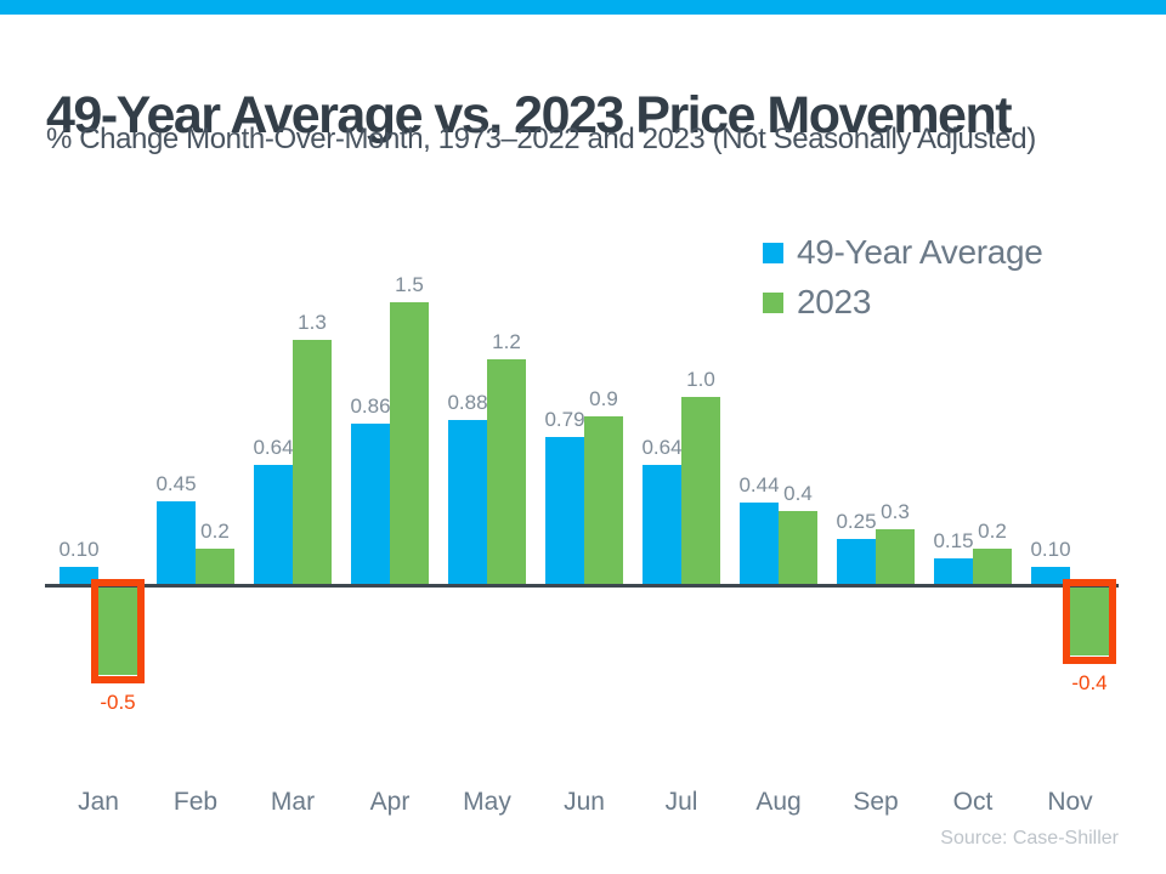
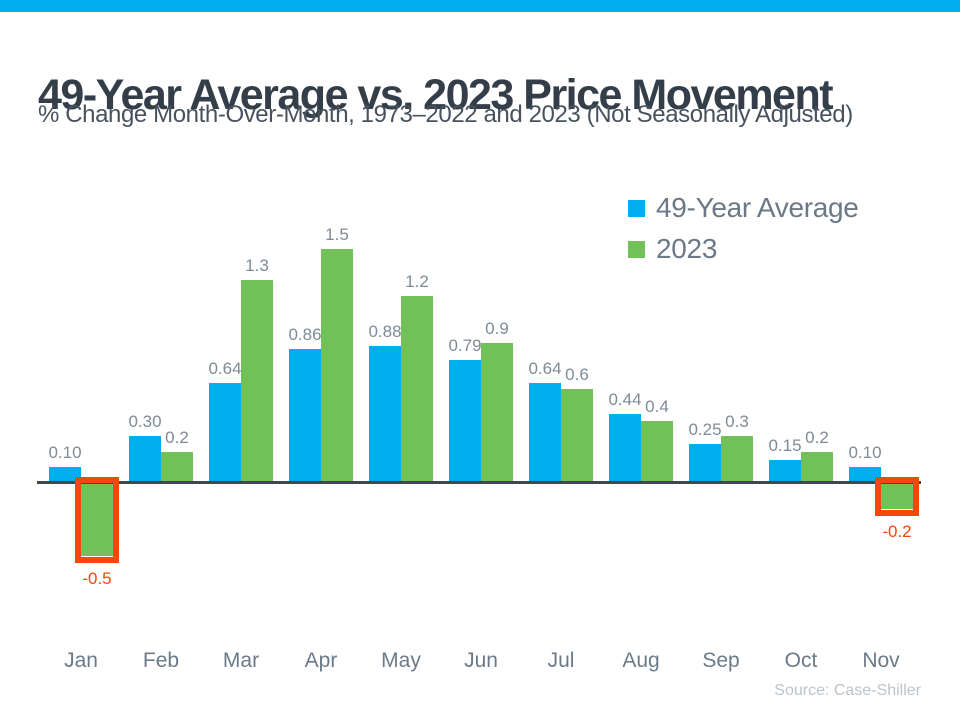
49-Year Average/Feb: 0.45 -> 0.30
2023/Jul: 1.0 -> 0.6
2023/Nov: -0.4 -> -0.2
